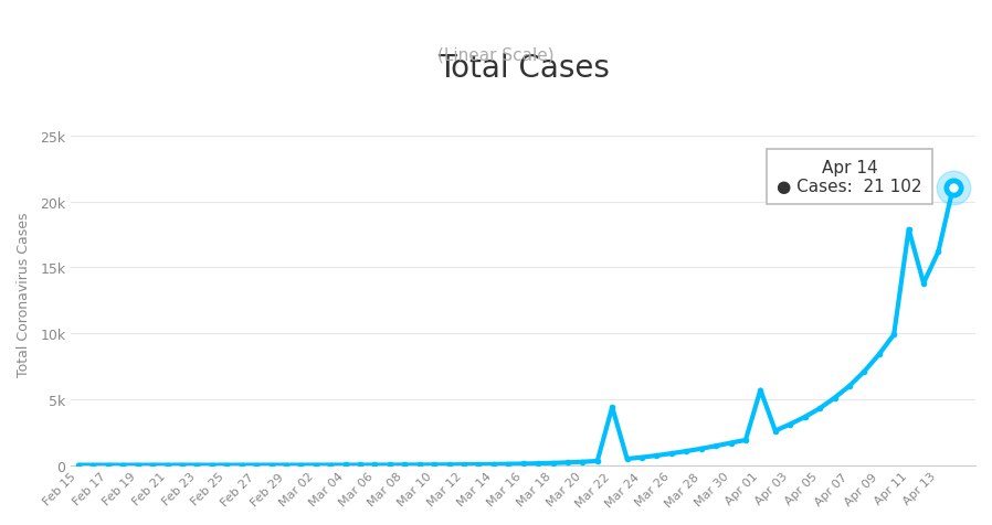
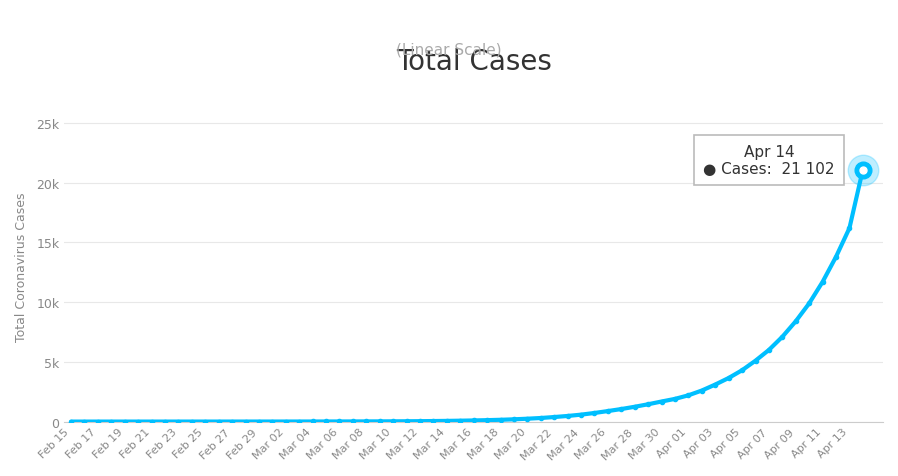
Mar 22: 4.4k -> 0.4k
Apr 01: 5.7k -> 2.2k
Apr 11: 17.9k -> 11.7k
